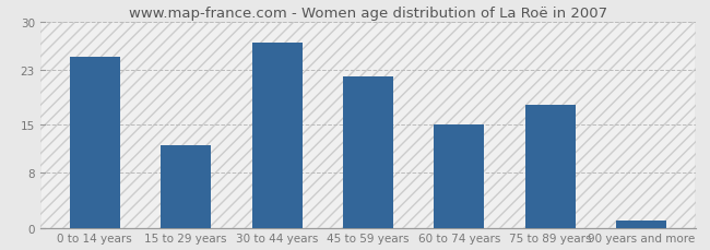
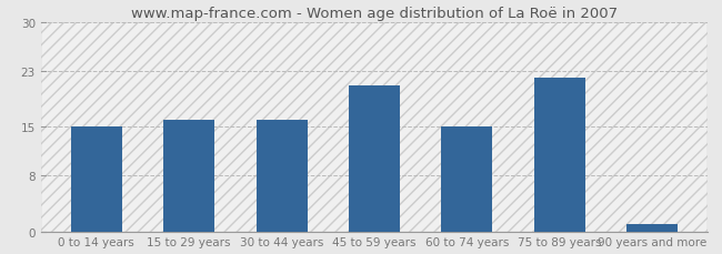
0 to 14 years: 25 -> 15
15 to 29 years: 12 -> 16
30 to 44 years: 27 -> 16
45 to 59 years: 22 -> 21
75 to 89 years: 18 -> 22
